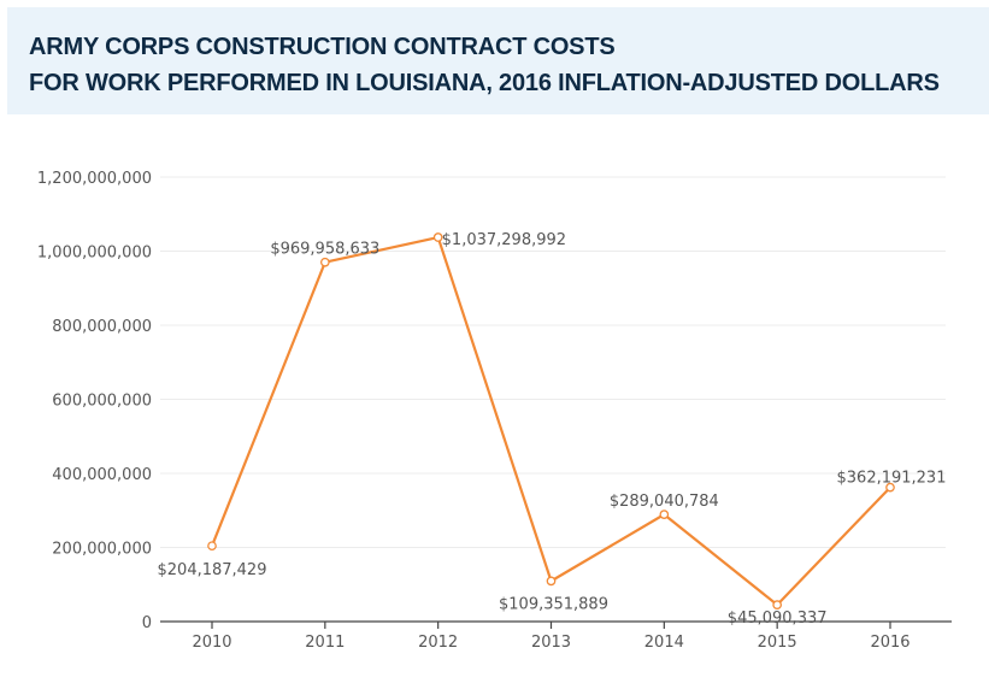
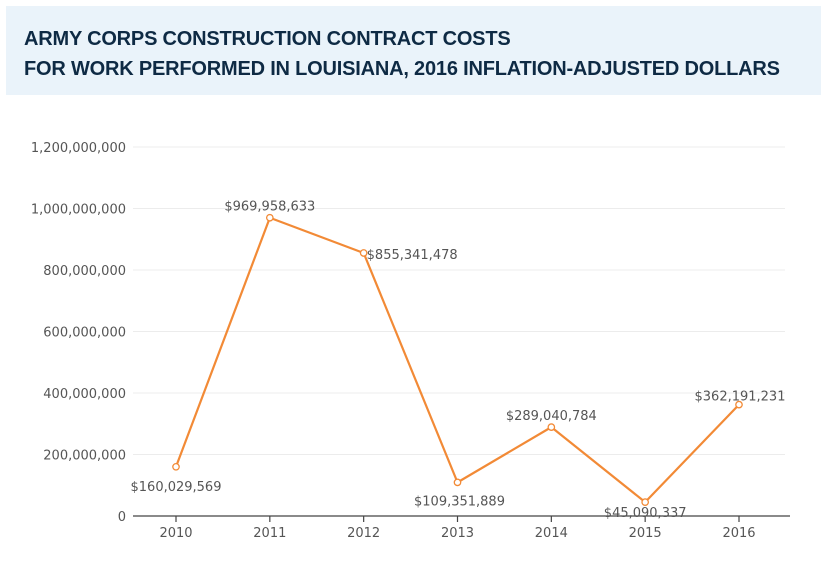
2010: $204,187,429 -> $160,029,569
2012: $1,037,298,992 -> $855,341,478
